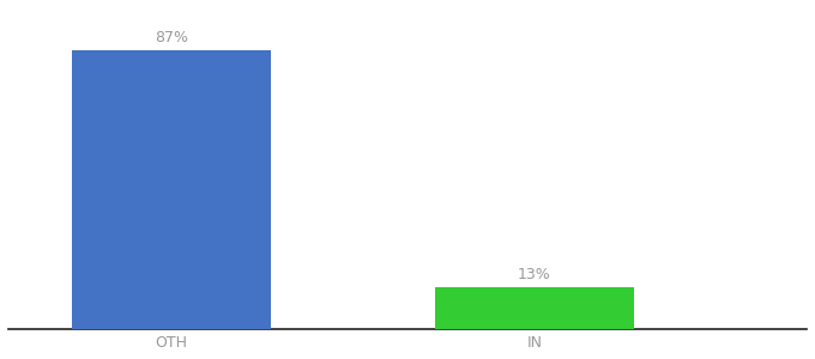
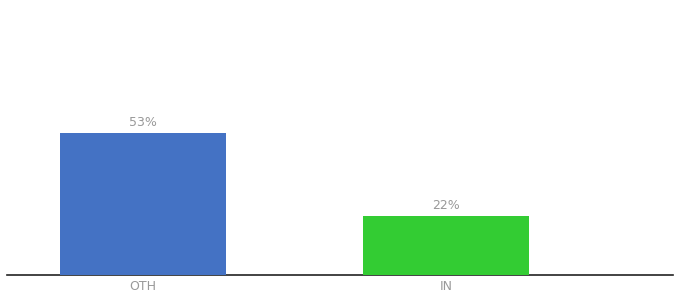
OTH: 87% -> 53%
IN: 13% -> 22%
